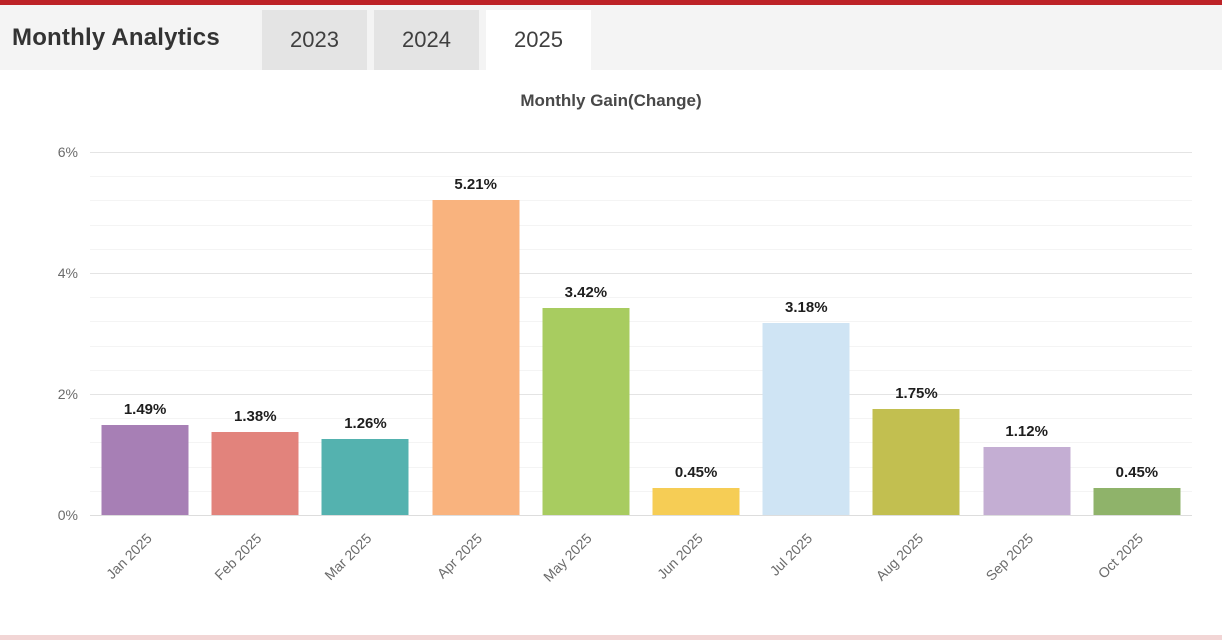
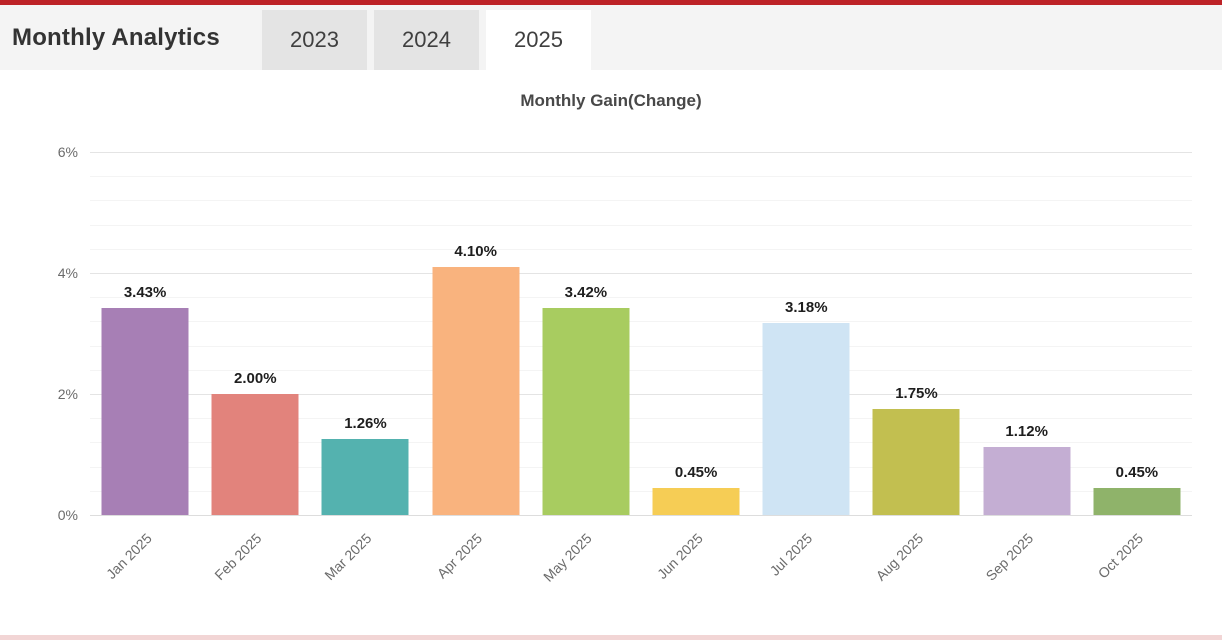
Jan 2025: 1.49% -> 3.43%
Feb 2025: 1.38% -> 2.00%
Apr 2025: 5.21% -> 4.10%
